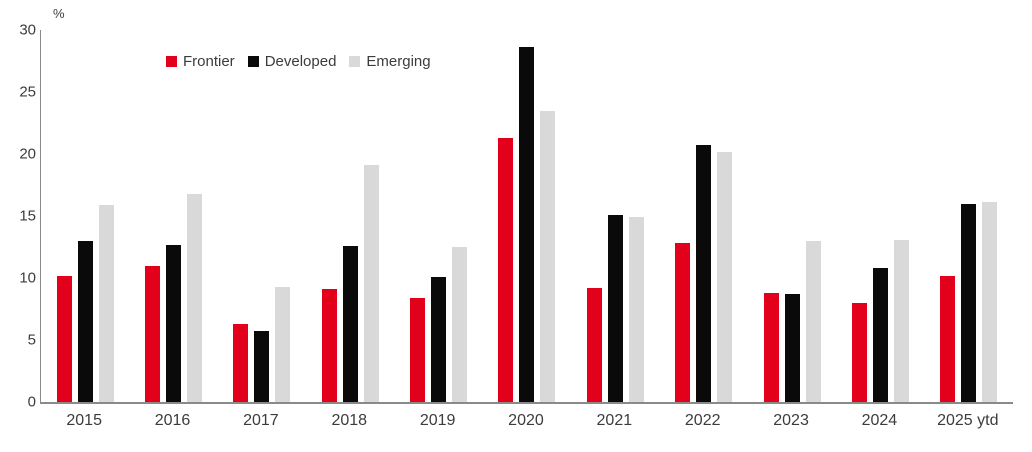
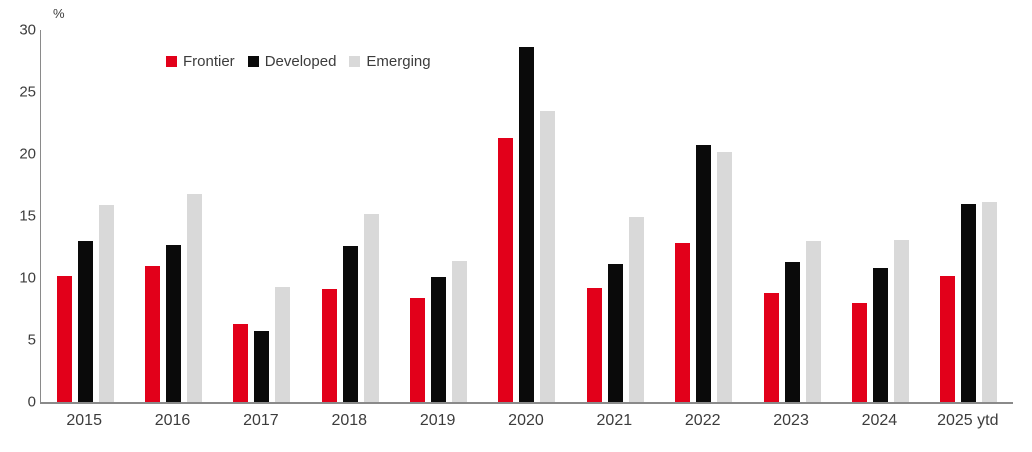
Emerging/2018: 19.1 -> 15.2
Emerging/2019: 12.5 -> 11.4
Developed/2021: 15.1 -> 11.1
Developed/2023: 8.7 -> 11.3
